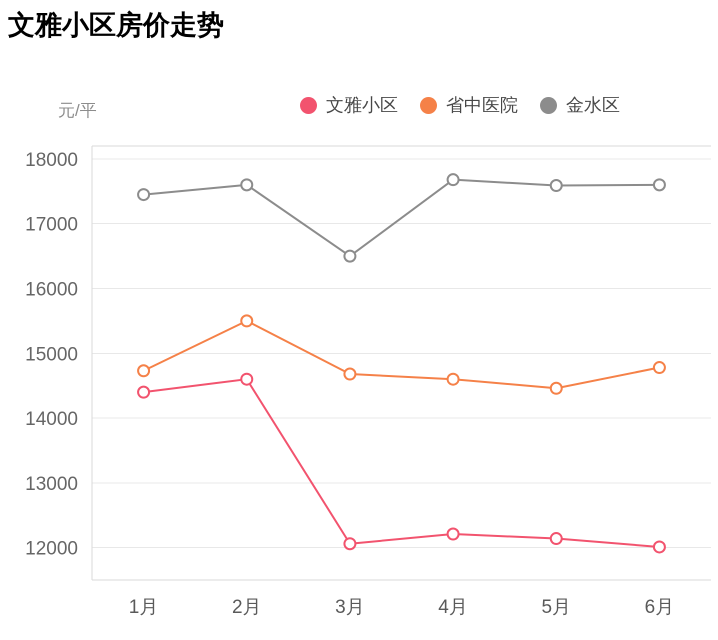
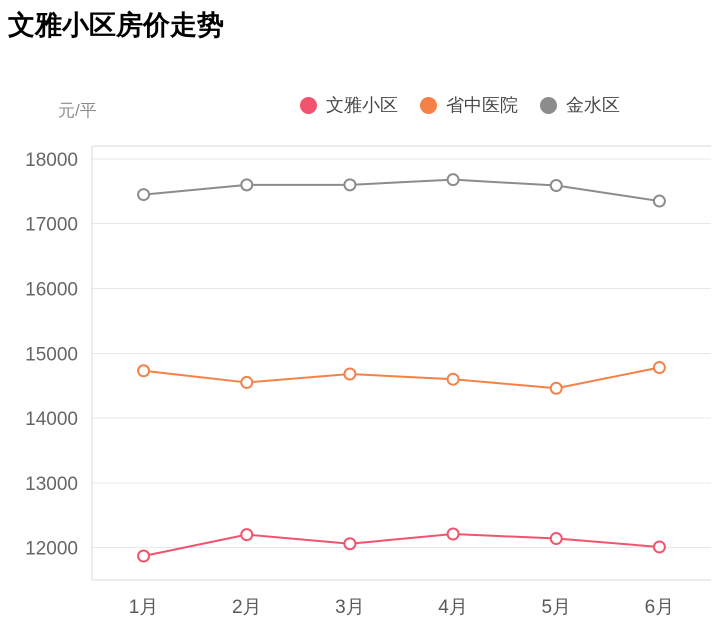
文雅小区/1月: 14400 -> 11900
文雅小区/2月: 14600 -> 12200
省中医院/2月: 15500 -> 14600
金水区/3月: 16500 -> 17600
金水区/6月: 17600 -> 17400
